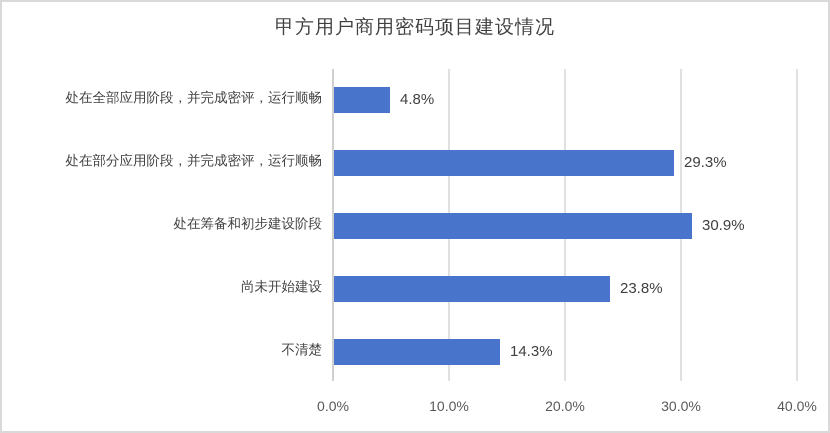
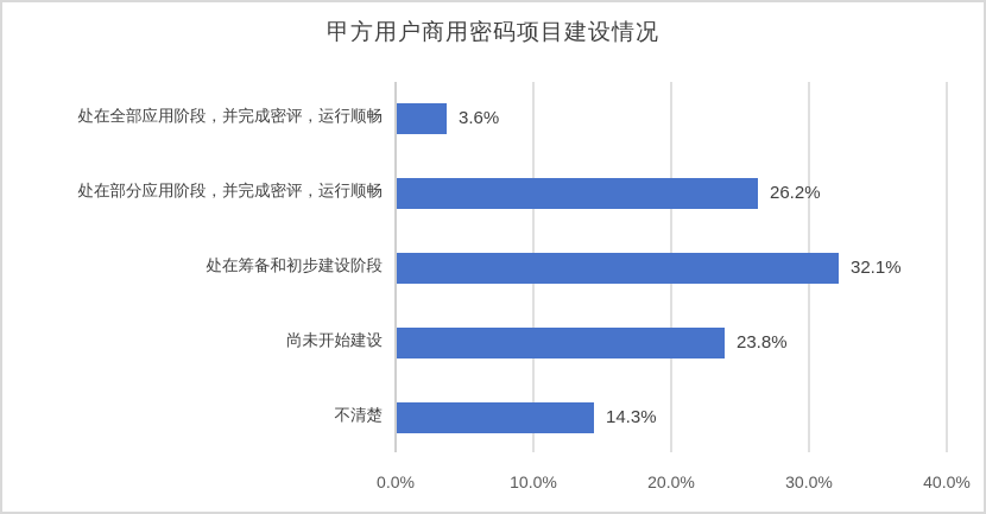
处在全部应用阶段，并完成密评，运行顺畅: 4.8% -> 3.6%
处在部分应用阶段，并完成密评，运行顺畅: 29.3% -> 26.2%
处在筹备和初步建设阶段: 30.9% -> 32.1%
